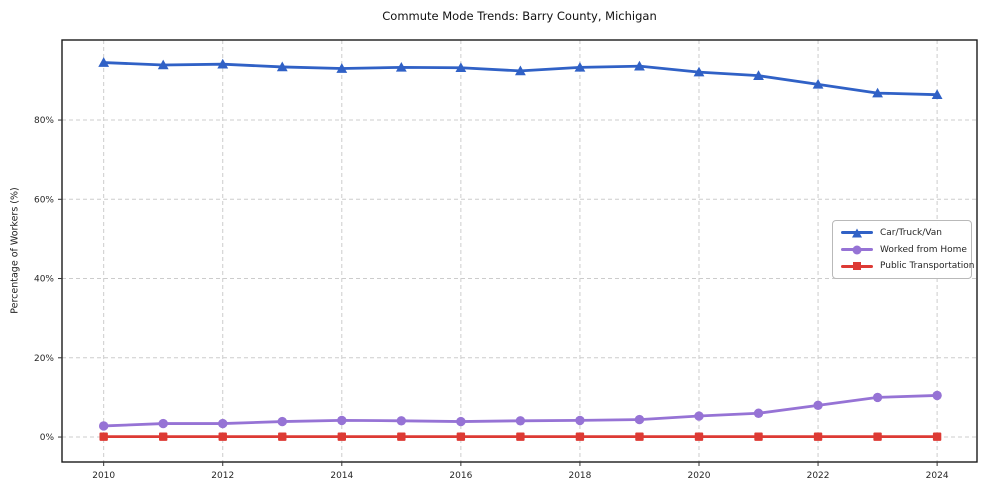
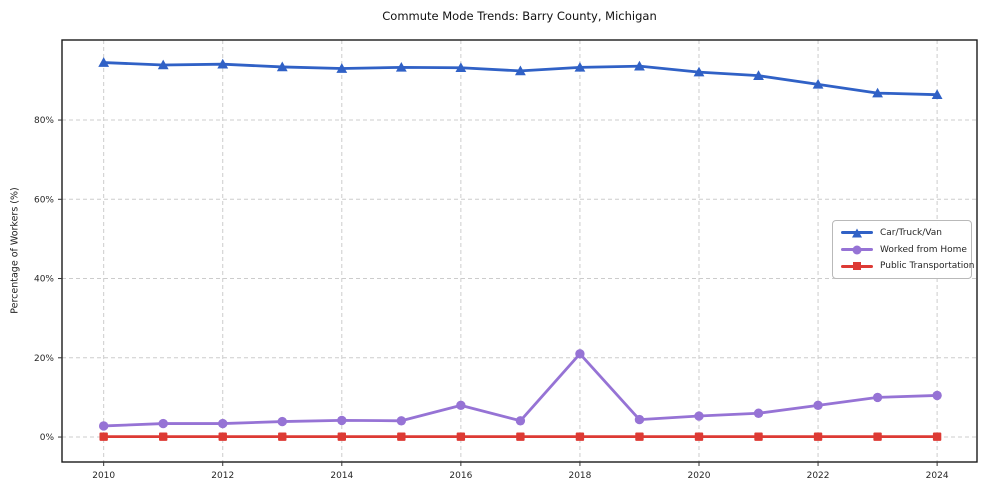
Worked from Home/2016: 4% -> 8%
Worked from Home/2018: 4% -> 21%
